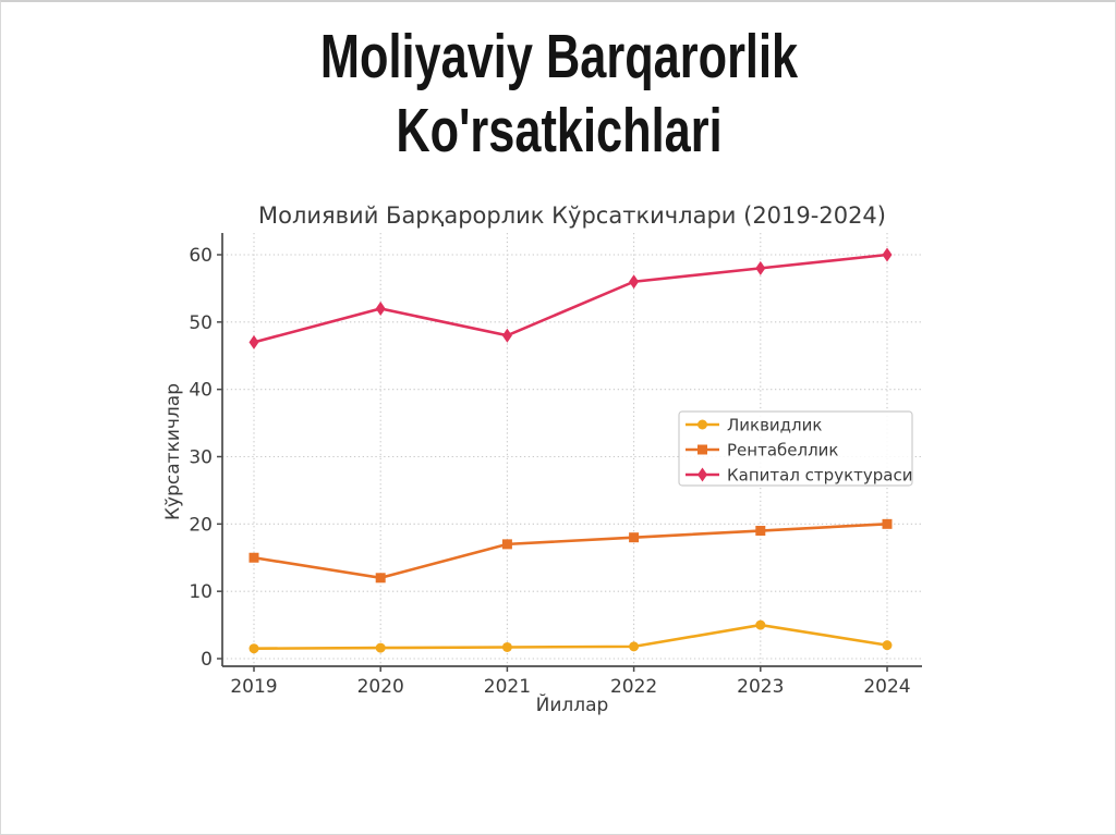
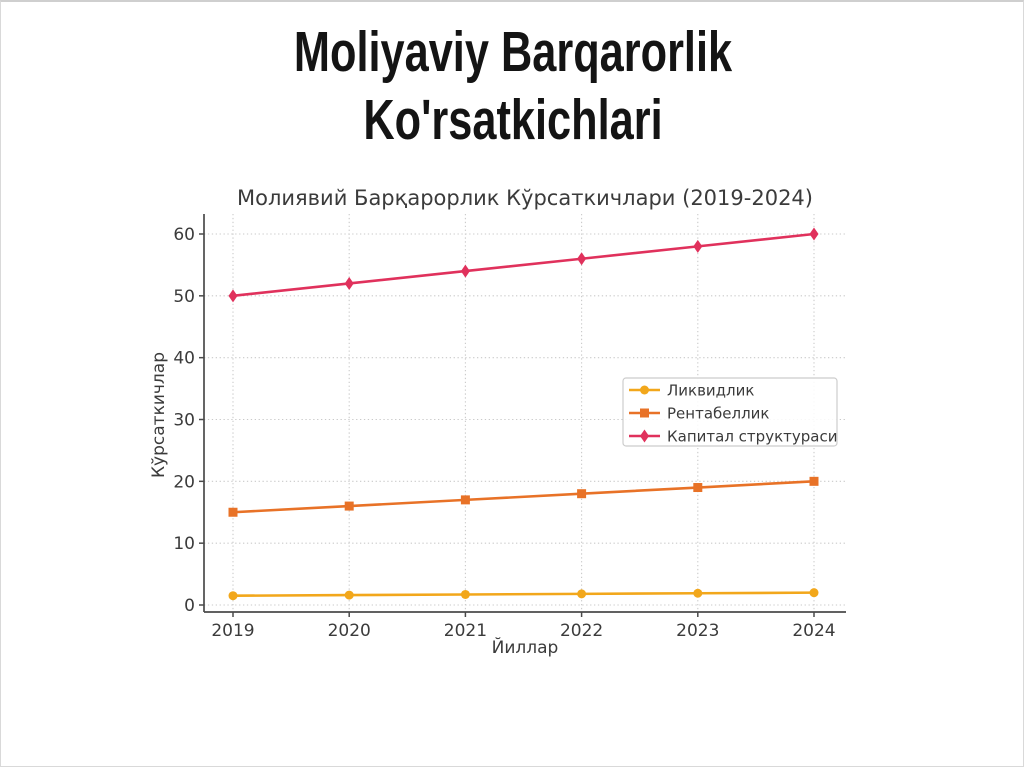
Капитал структураси/2019: 47 -> 50
Рентабеллик/2020: 12 -> 16
Капитал структураси/2021: 48 -> 54
Ликвидлик/2023: 5 -> 2
